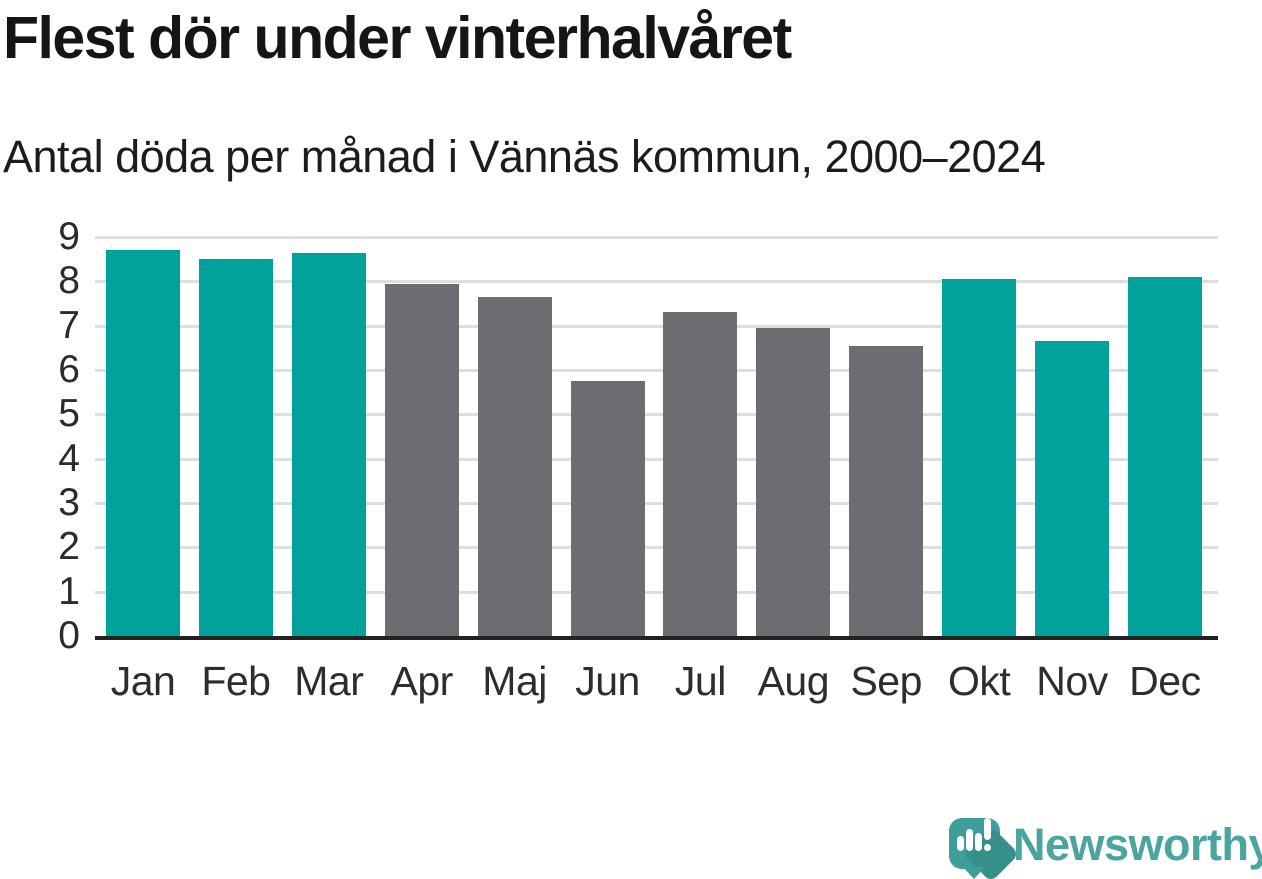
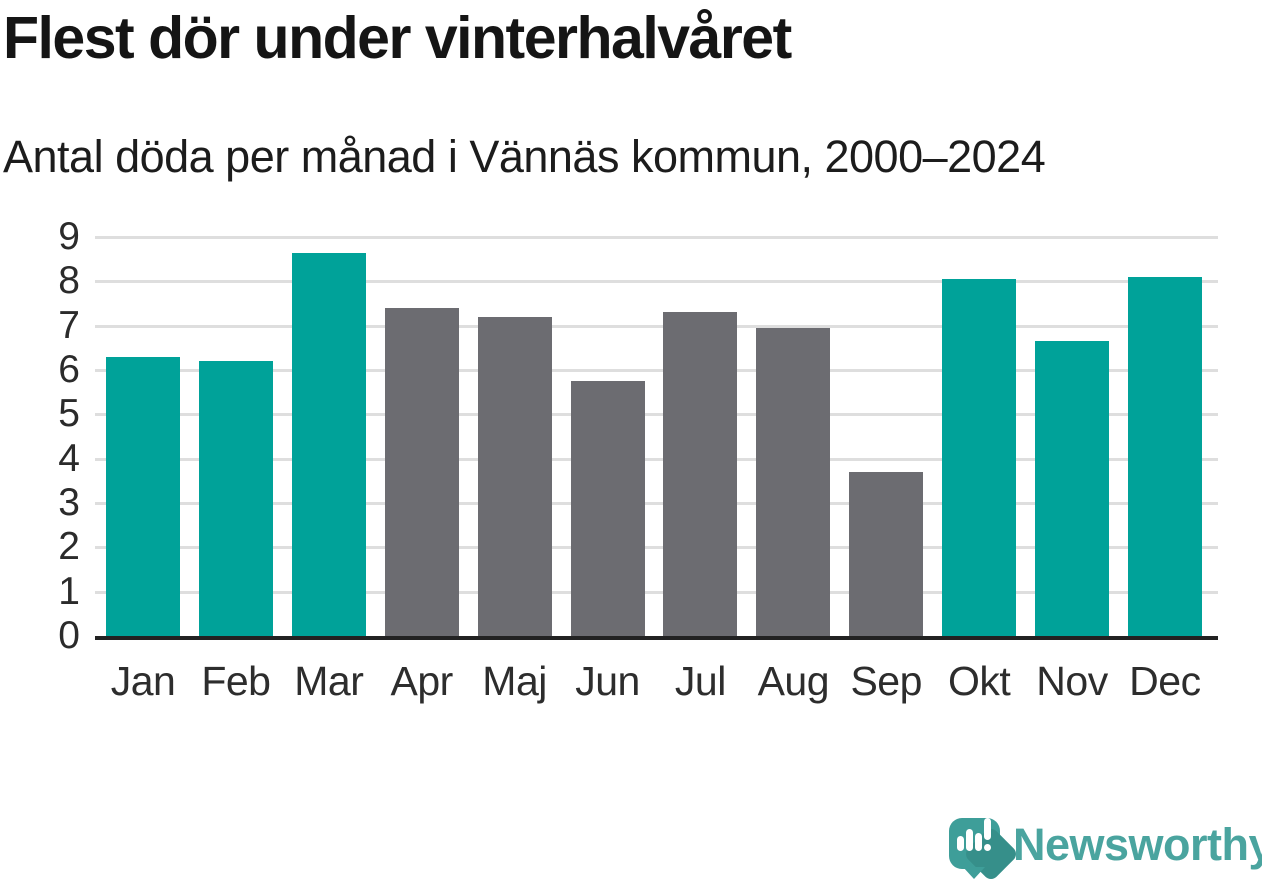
Jan: 8.7 -> 6.3
Feb: 8.5 -> 6.2
Apr: 8.0 -> 7.4
Maj: 7.7 -> 7.2
Sep: 6.5 -> 3.7
